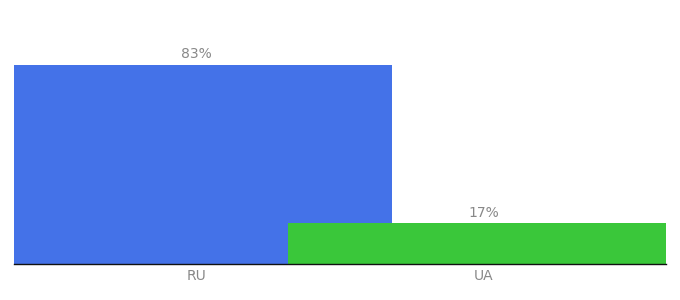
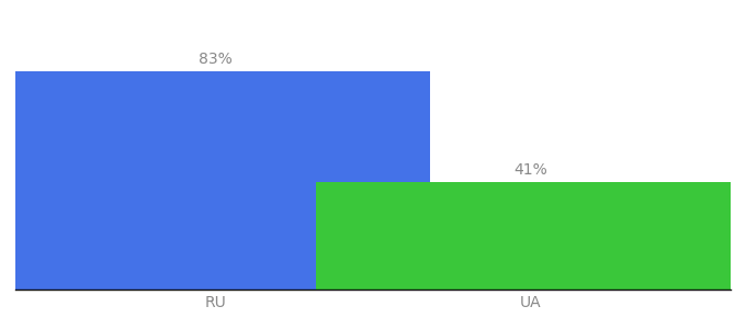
UA: 17% -> 41%
